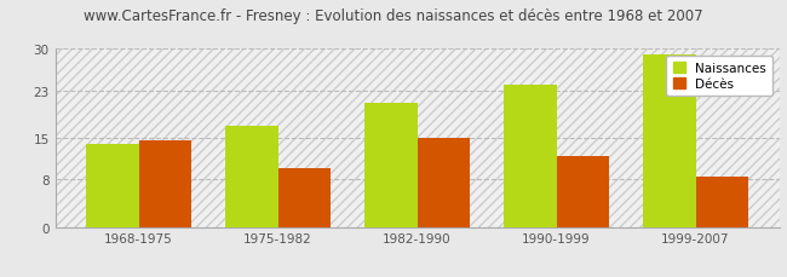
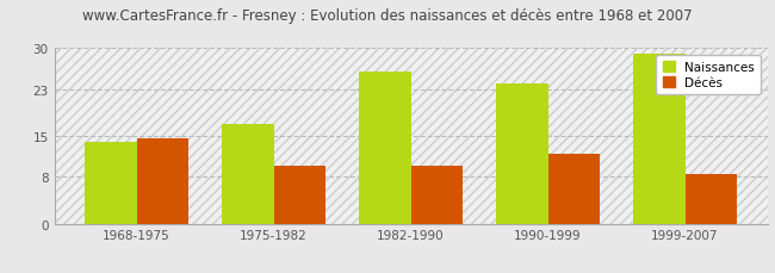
Naissances/1982-1990: 21 -> 26
Décès/1982-1990: 15.0 -> 10.0
